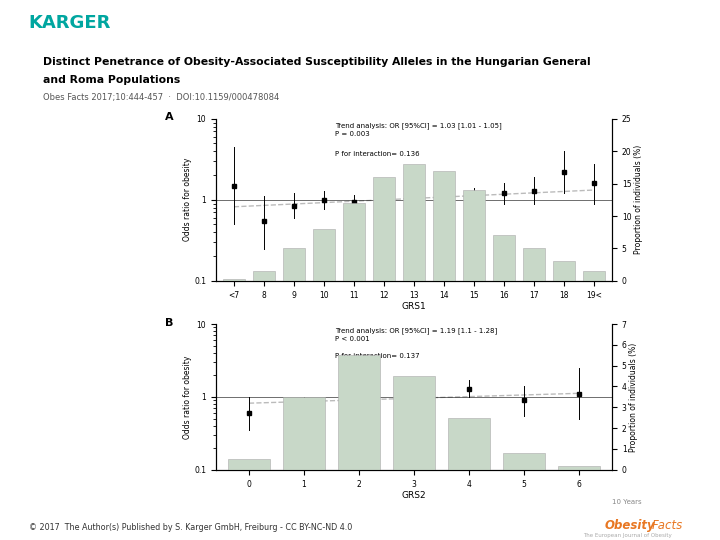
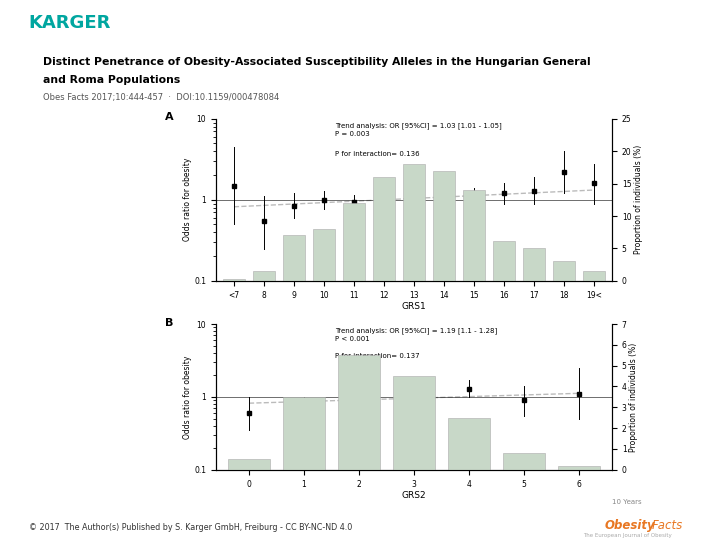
9: 5.0 -> 7.0
16: 7.0 -> 6.2
